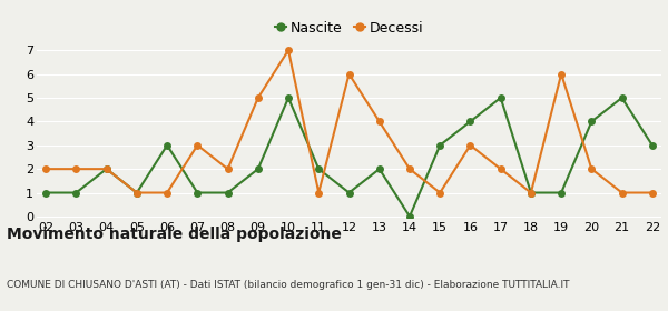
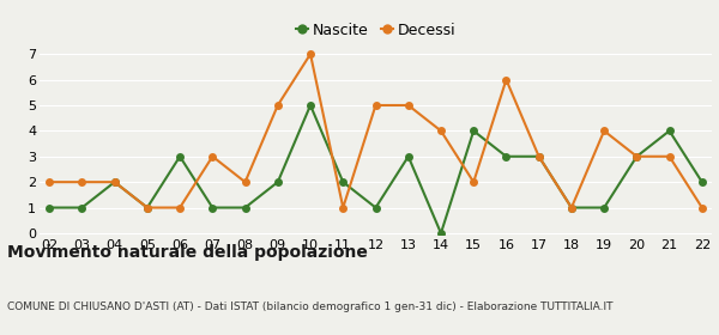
Decessi/12: 6 -> 5
Nascite/13: 2 -> 3
Decessi/13: 4 -> 5
Decessi/14: 2 -> 4
Nascite/15: 3 -> 4
Decessi/15: 1 -> 2
Nascite/16: 4 -> 3
Decessi/16: 3 -> 6
Nascite/17: 5 -> 3
Decessi/17: 2 -> 3
Decessi/19: 6 -> 4
Nascite/20: 4 -> 3
Decessi/20: 2 -> 3
Nascite/21: 5 -> 4
Decessi/21: 1 -> 3
Nascite/22: 3 -> 2
